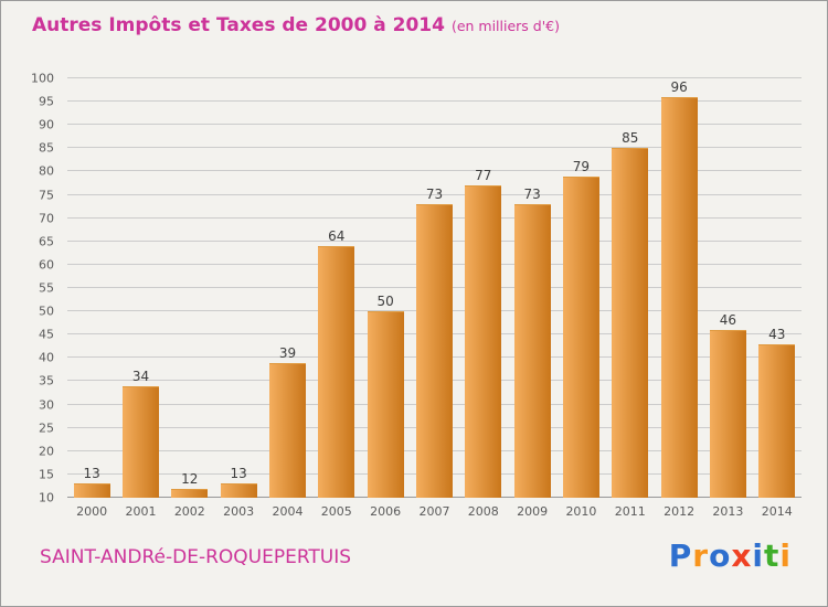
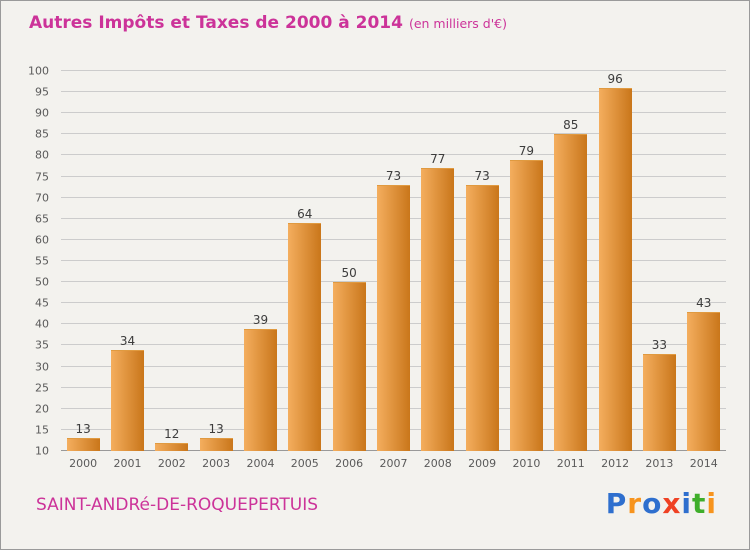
2013: 46 -> 33
